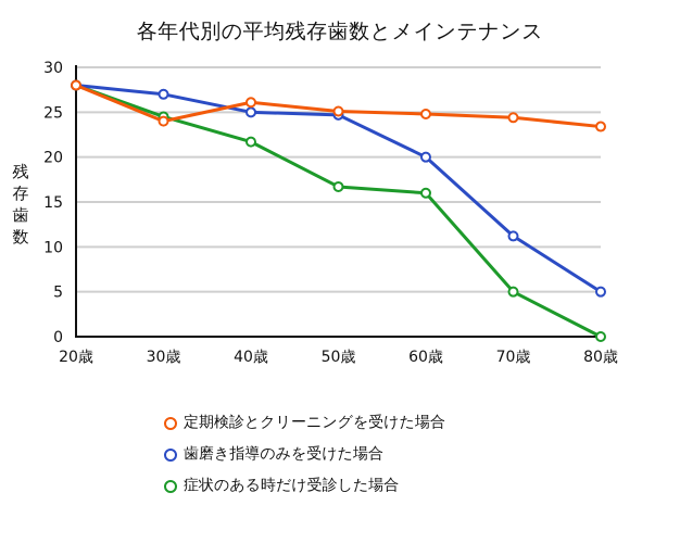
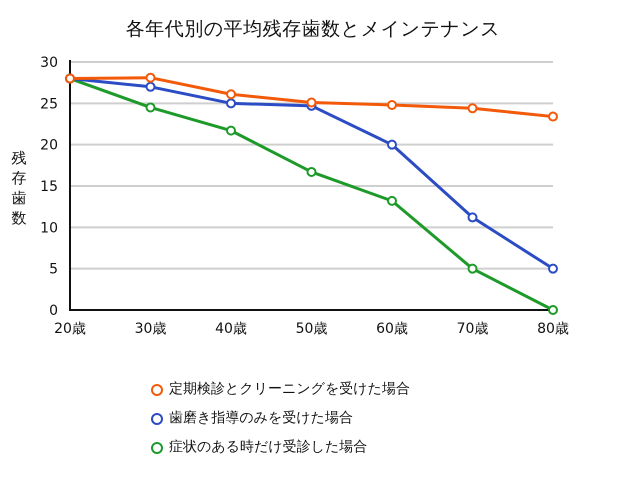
定期検診とクリーニングを受けた場合/30歳: 24 -> 28
症状のある時だけ受診した場合/60歳: 16 -> 13
